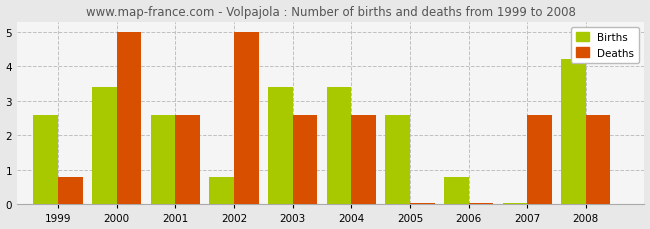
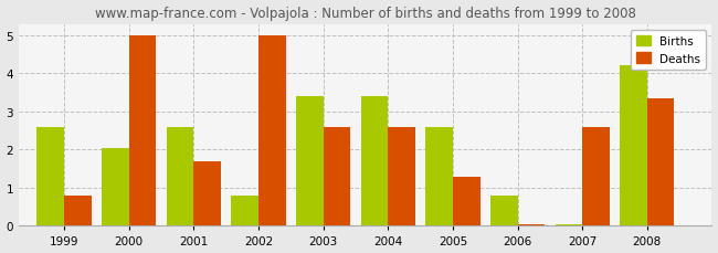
Births/2000: 3.40 -> 2.05
Deaths/2001: 2.60 -> 1.70
Deaths/2005: 0.05 -> 1.30
Deaths/2008: 2.60 -> 3.35
